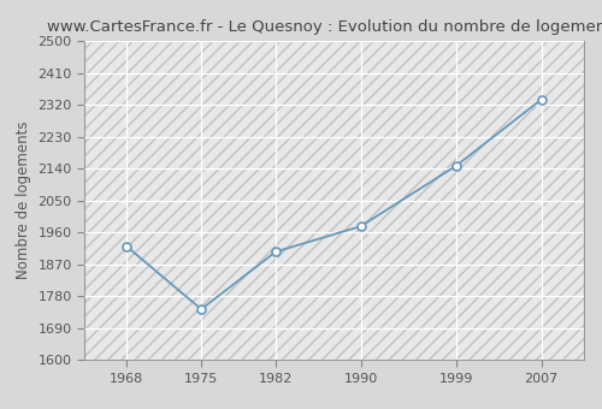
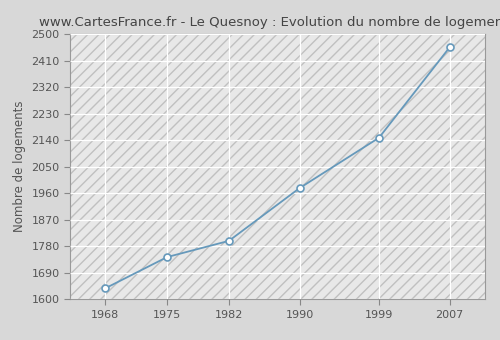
1968: 1920 -> 1637
1982: 1905 -> 1798
2007: 2335 -> 2455
